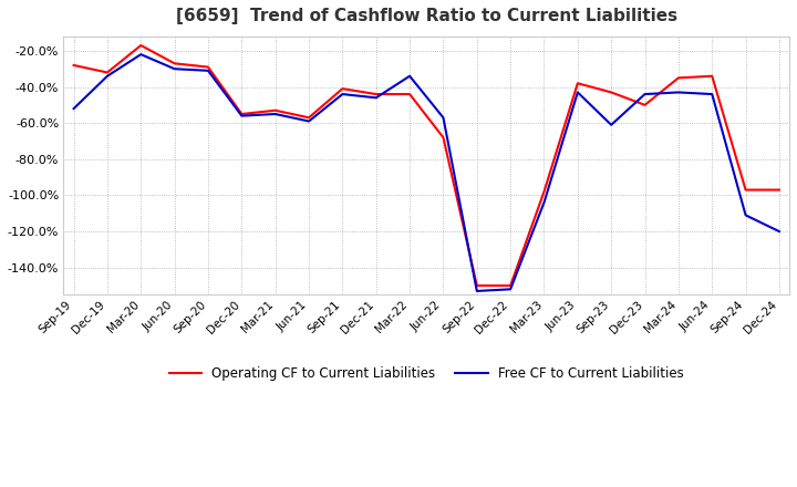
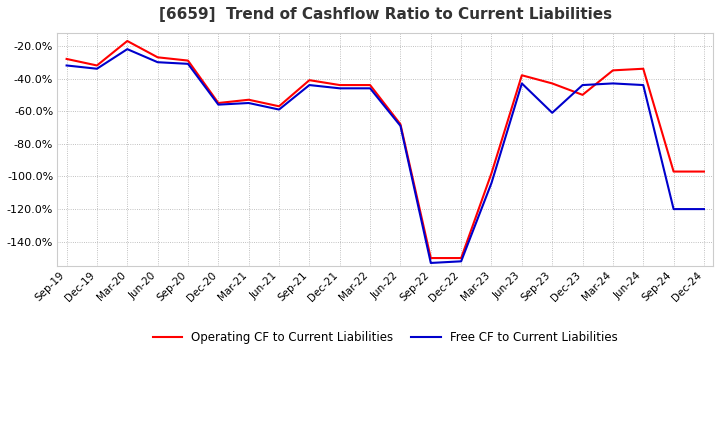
Free CF to Current Liabilities/Sep-19: -52% -> -32%
Free CF to Current Liabilities/Mar-22: -34% -> -46%
Free CF to Current Liabilities/Jun-22: -57% -> -69%
Free CF to Current Liabilities/Sep-24: -111% -> -120%
